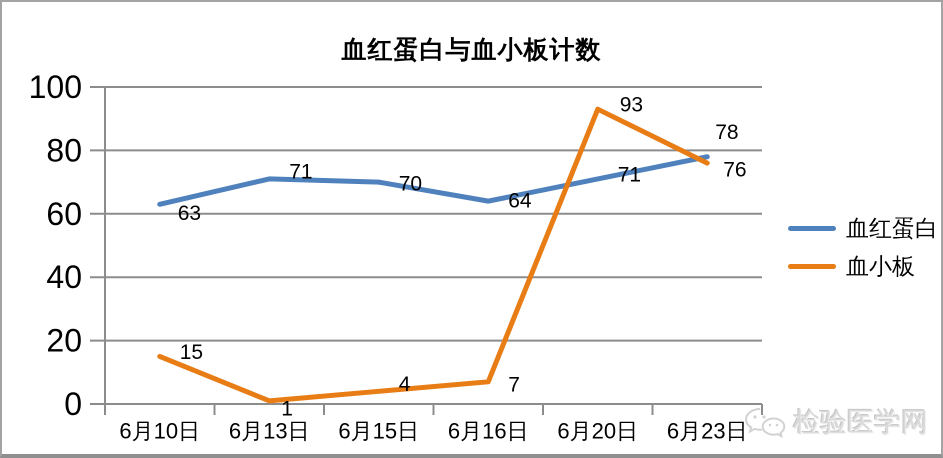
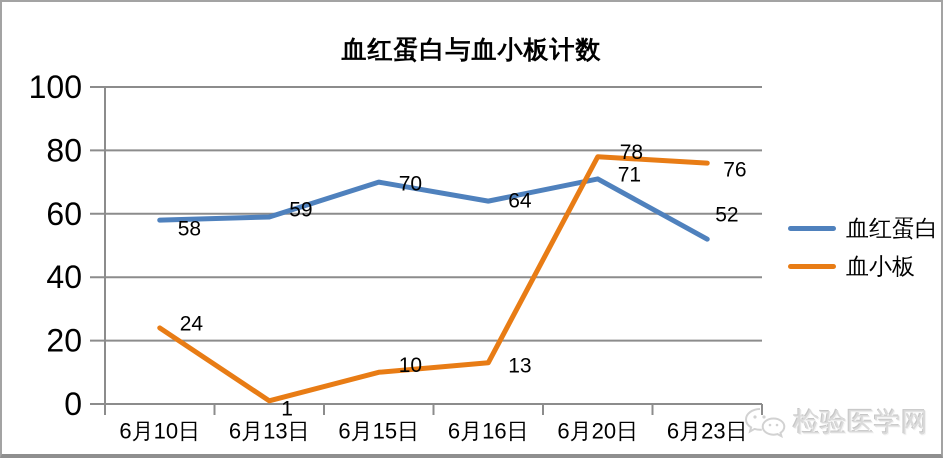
血红蛋白/6月10日: 63 -> 58
血小板/6月10日: 15 -> 24
血红蛋白/6月13日: 71 -> 59
血小板/6月15日: 4 -> 10
血小板/6月16日: 7 -> 13
血小板/6月20日: 93 -> 78
血红蛋白/6月23日: 78 -> 52
